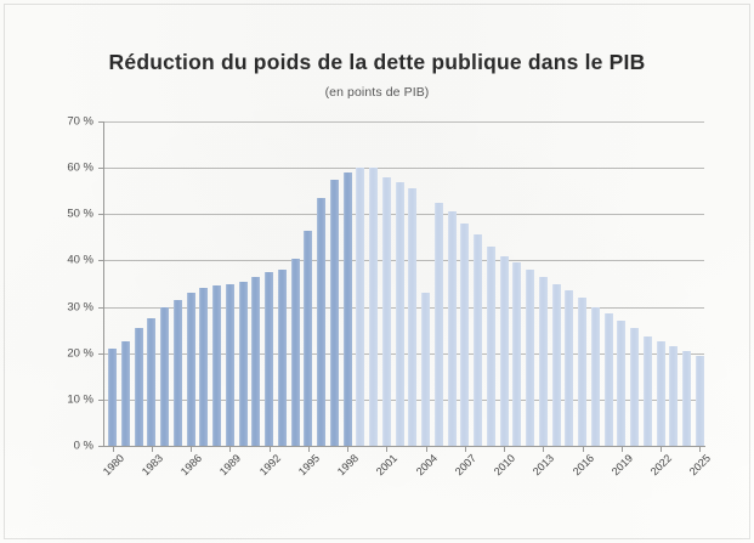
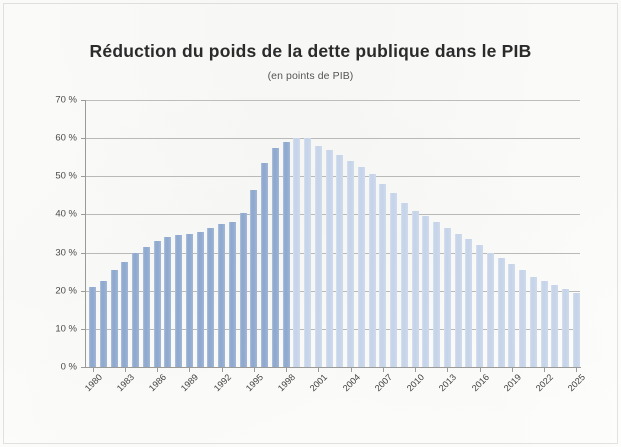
2004: 33% -> 54%
